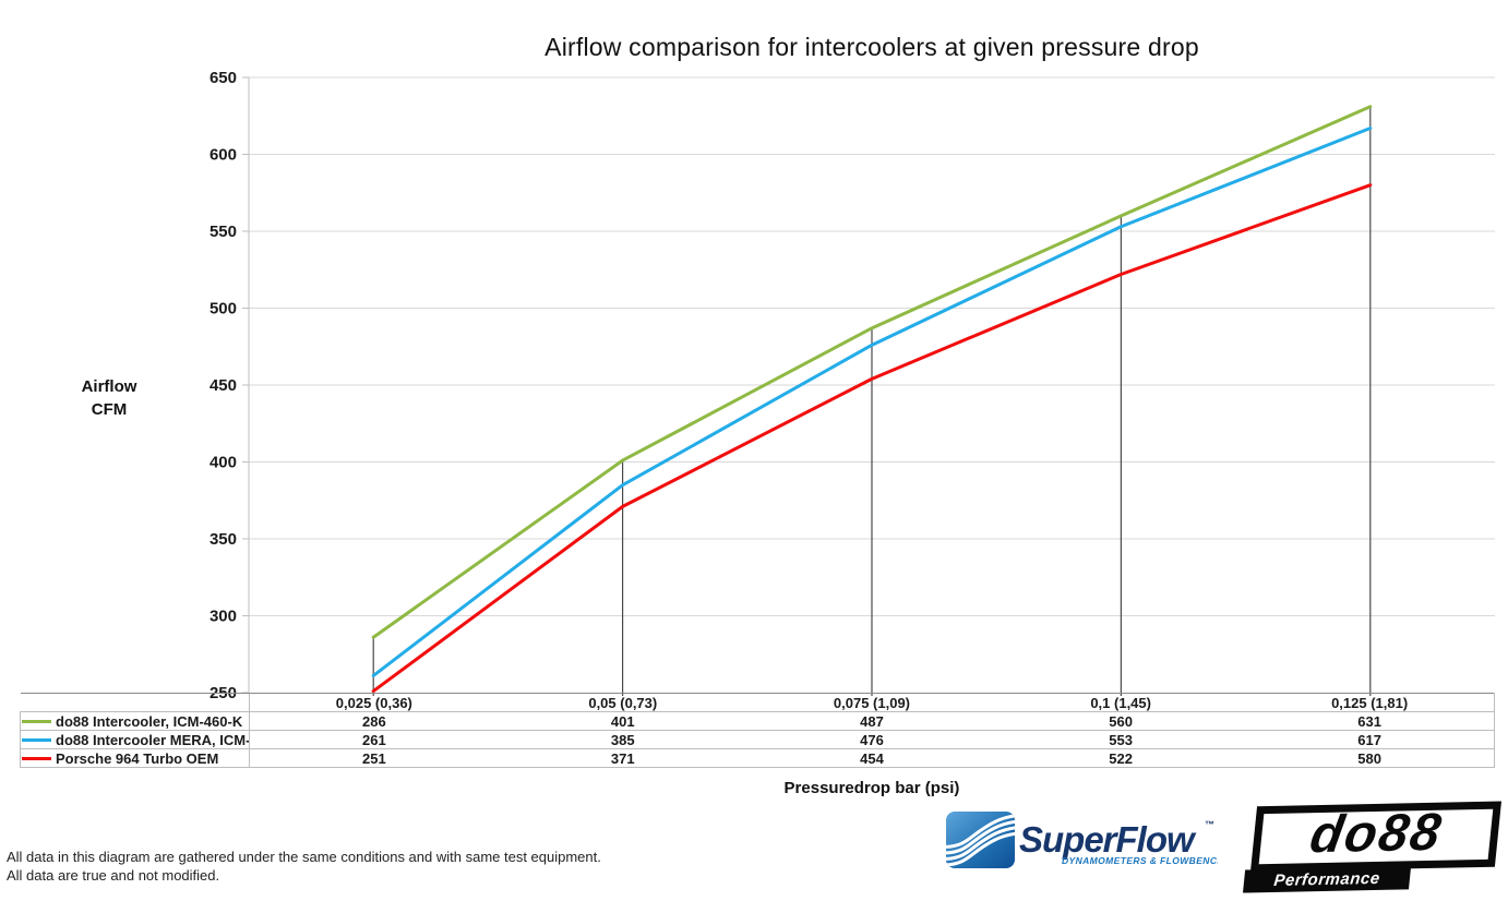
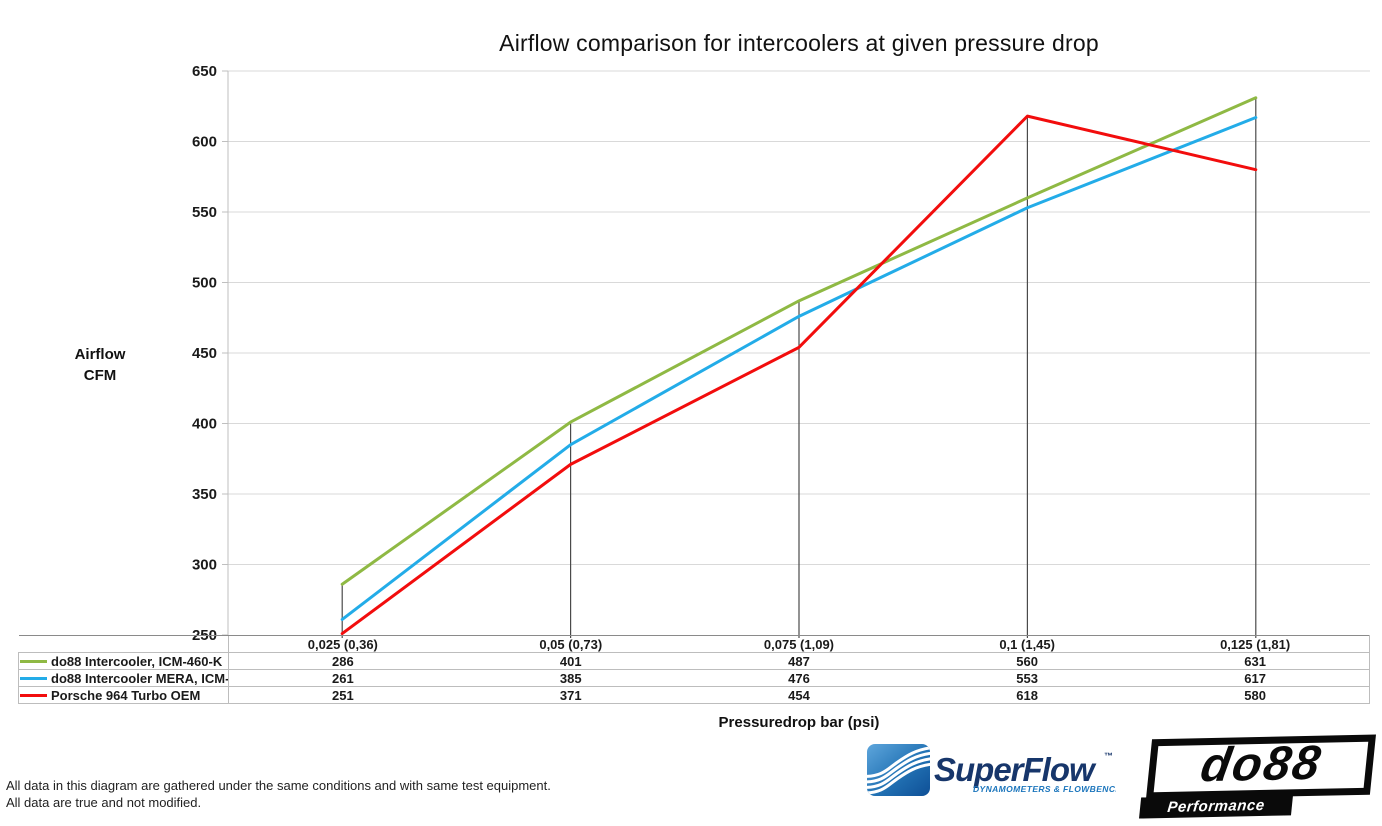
Porsche 964 Turbo OEM/0,1 (1,45): 522 -> 618
